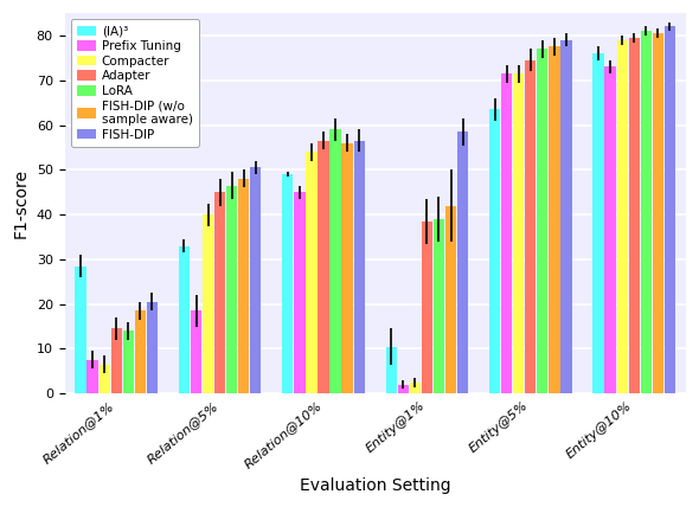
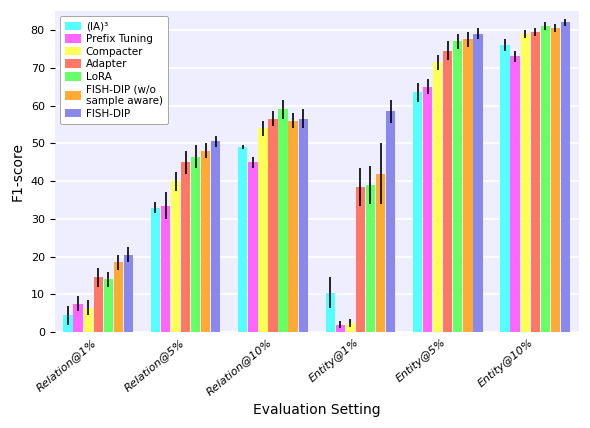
(IA)³/Relation@1%: 28.5 -> 4.5
Prefix Tuning/Relation@5%: 18.5 -> 33.5
Prefix Tuning/Entity@5%: 71.5 -> 65.0
